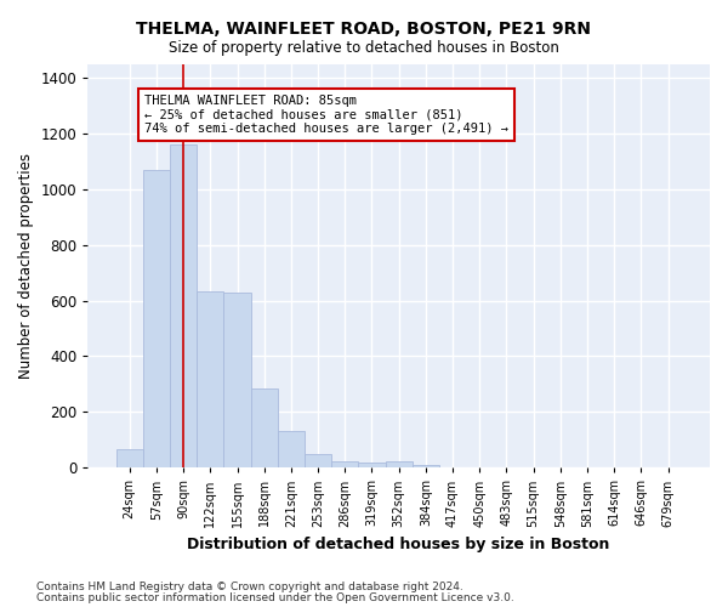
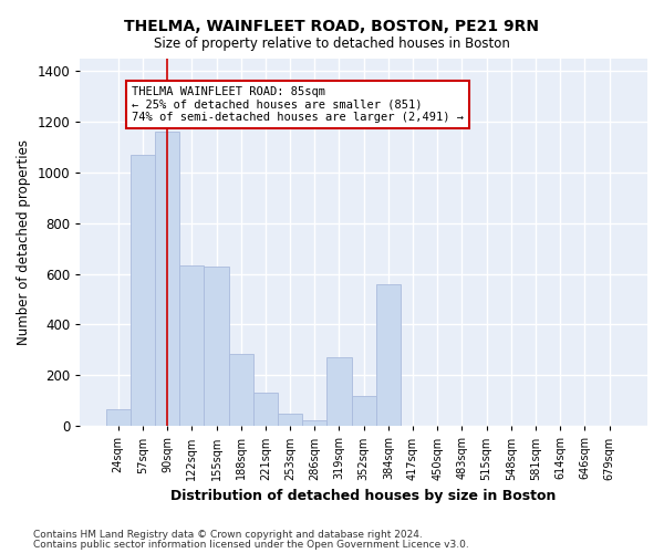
319sqm: 18 -> 270
352sqm: 22 -> 120
384sqm: 12 -> 560
